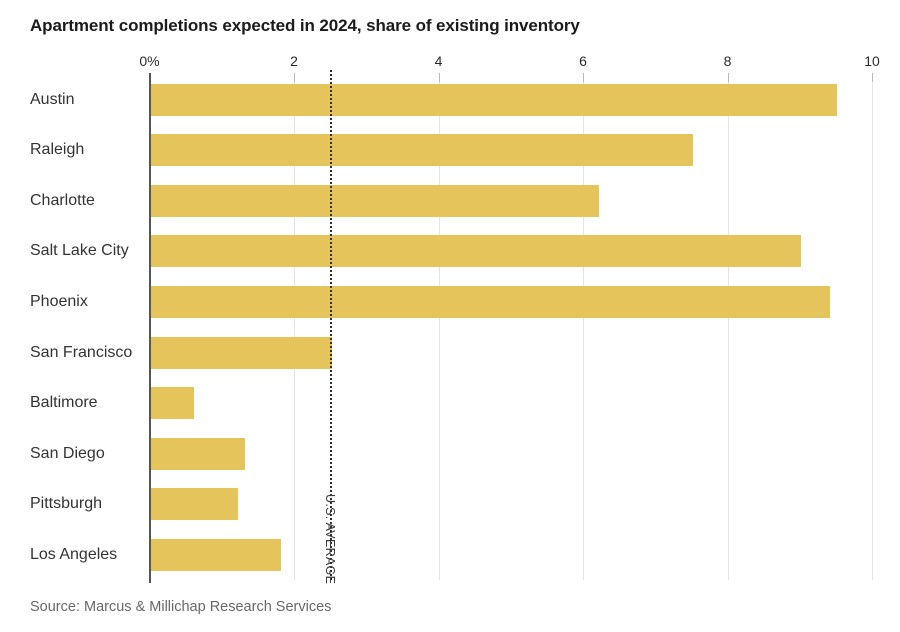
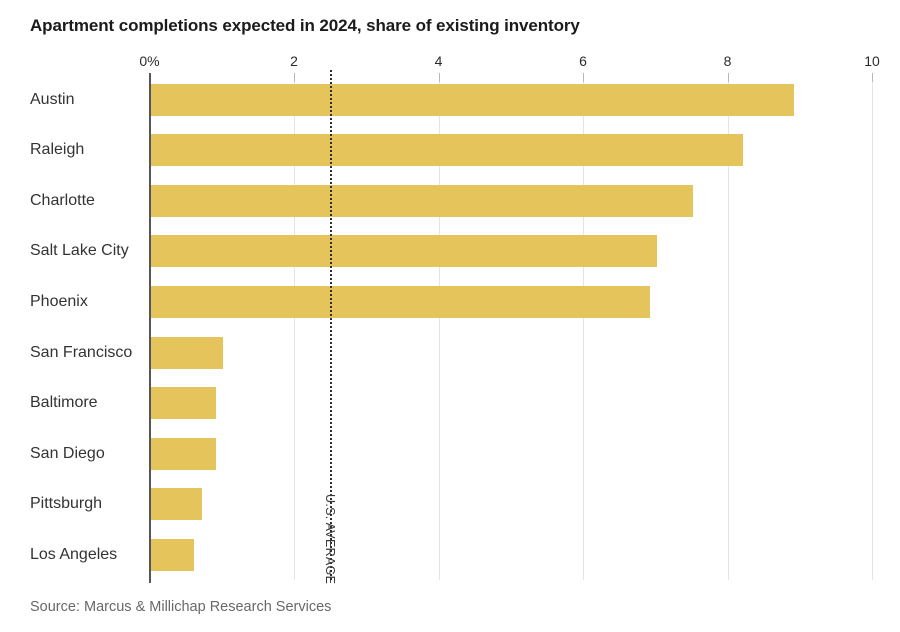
Austin: 9.5 -> 8.9
Raleigh: 7.5 -> 8.2
Charlotte: 6.2 -> 7.5
Salt Lake City: 9.0 -> 7.0
Phoenix: 9.4 -> 6.9
San Francisco: 2.5 -> 1.0
Baltimore: 0.6 -> 0.9
San Diego: 1.3 -> 0.9
Pittsburgh: 1.2 -> 0.7
Los Angeles: 1.8 -> 0.6
